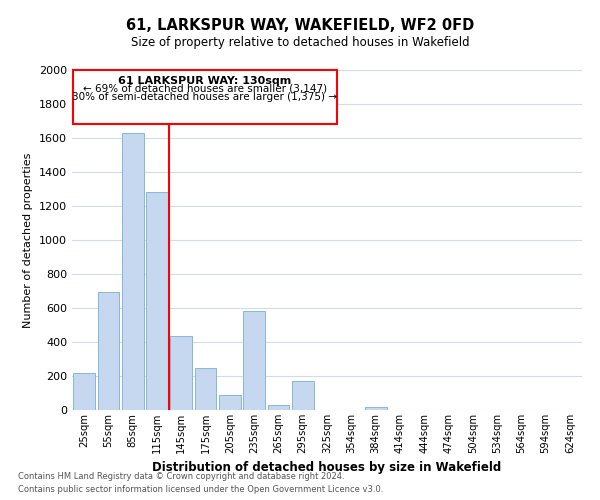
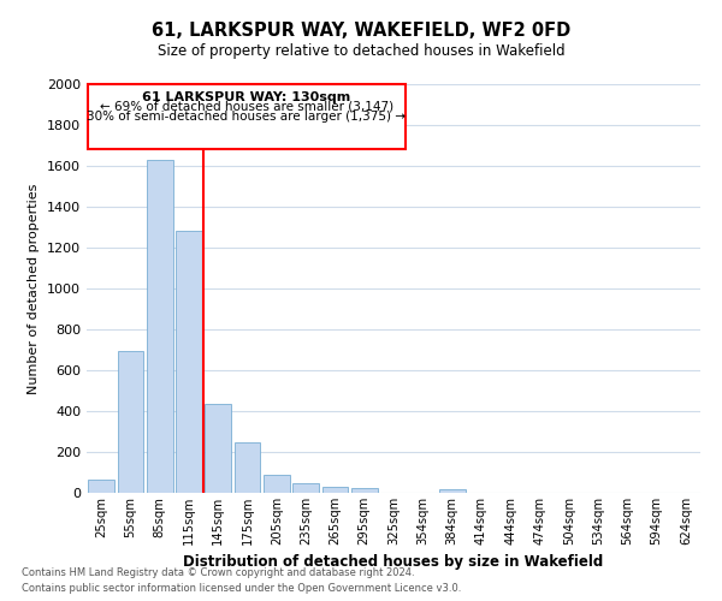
25sqm: 220 -> 60
235sqm: 580 -> 50
295sqm: 170 -> 20
